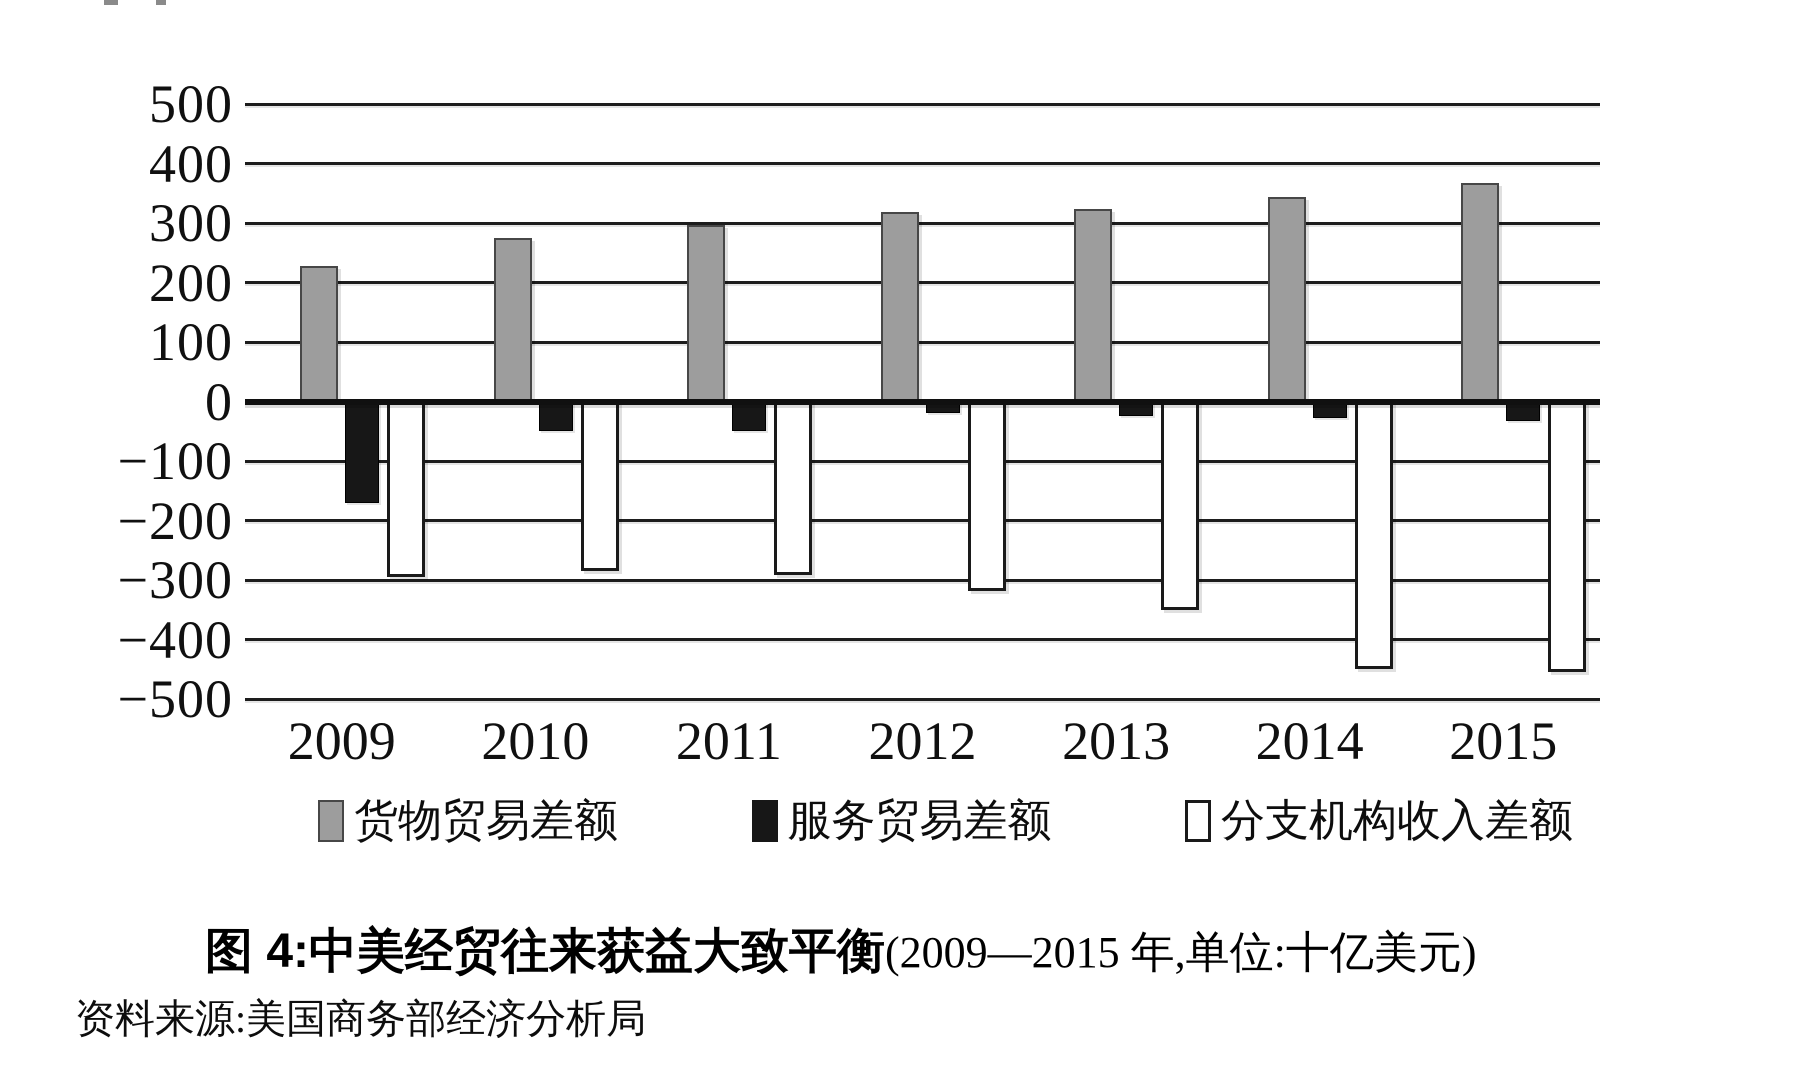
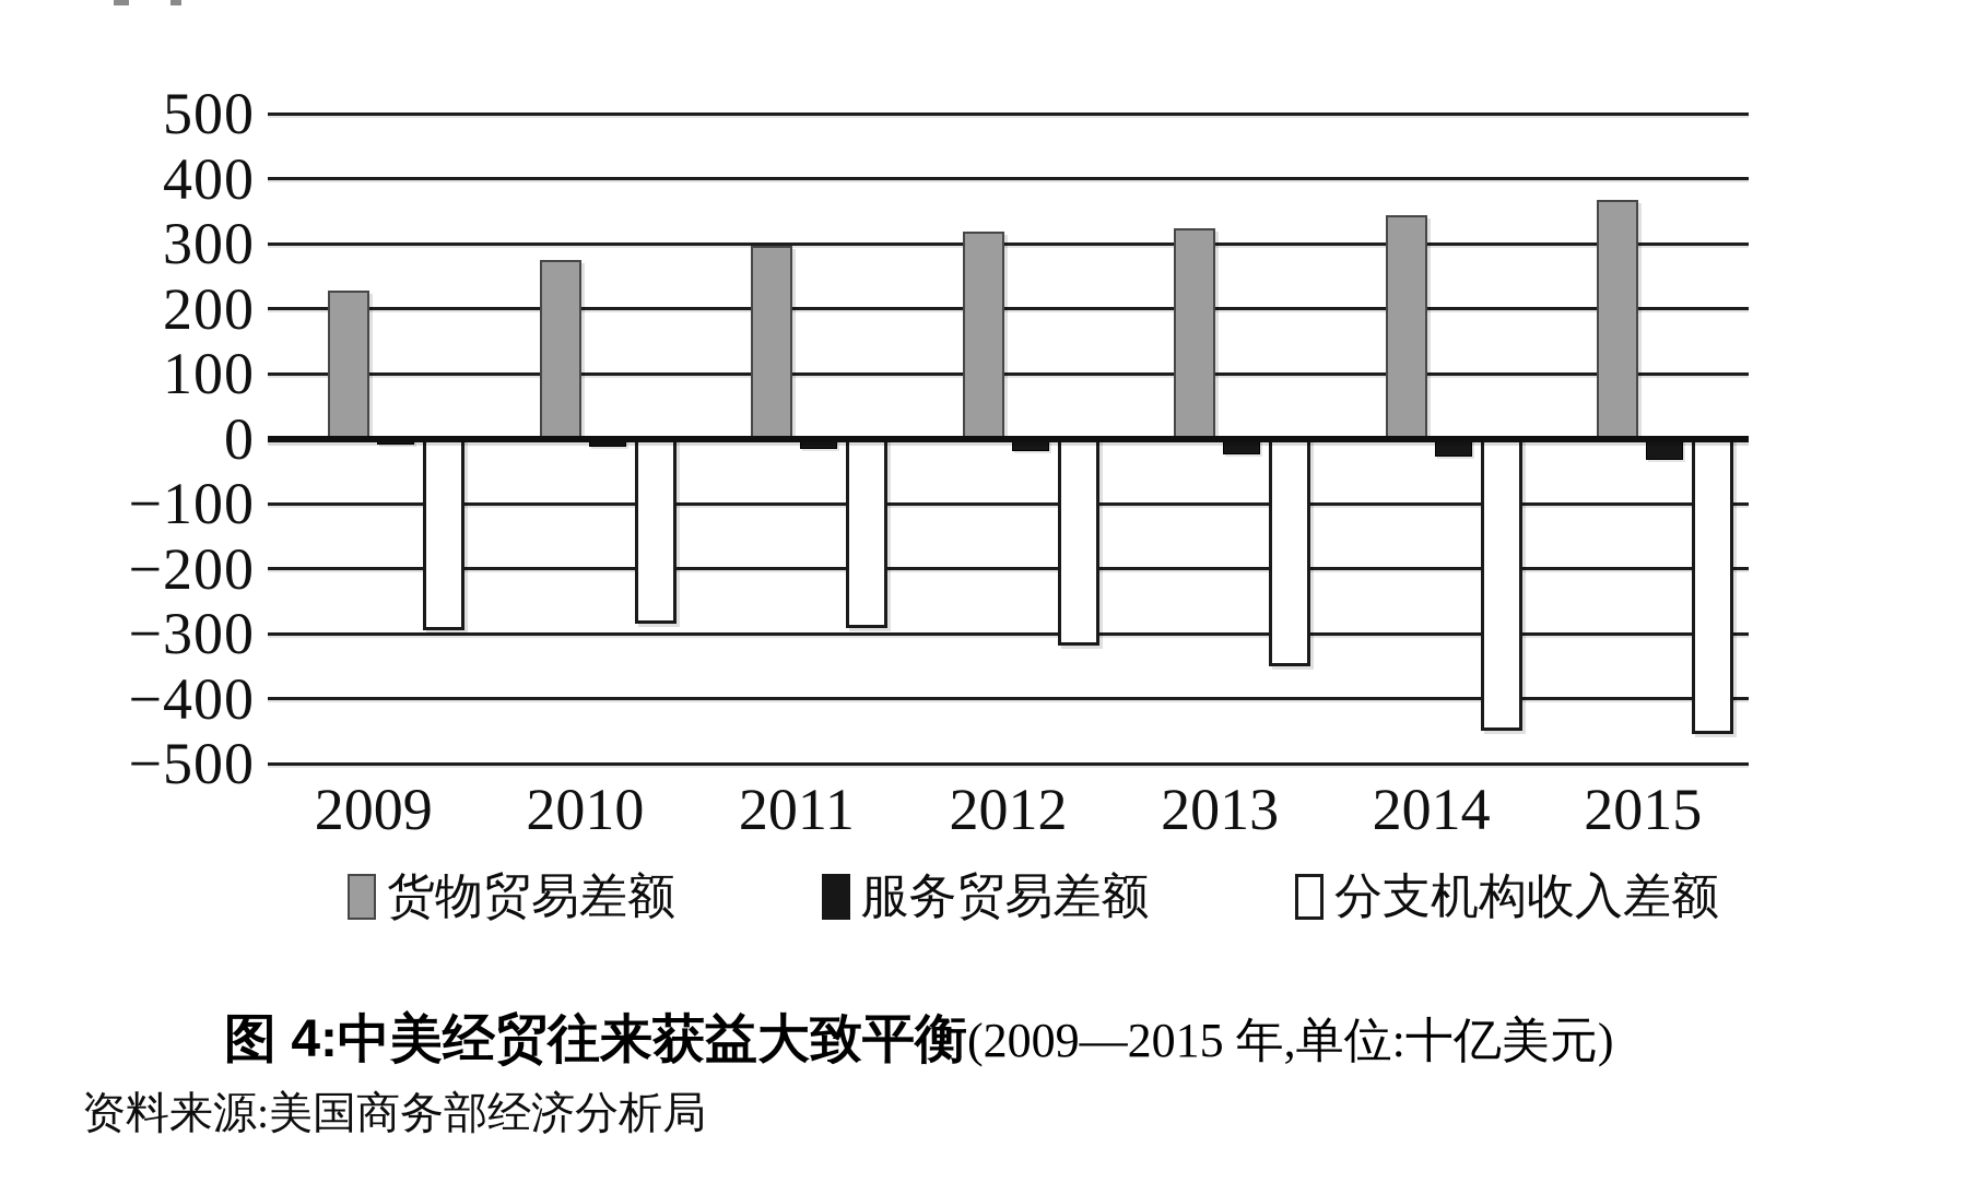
服务贸易差额/2009: -170 -> -10
服务贸易差额/2010: -50 -> -10
服务贸易差额/2011: -50 -> -20
